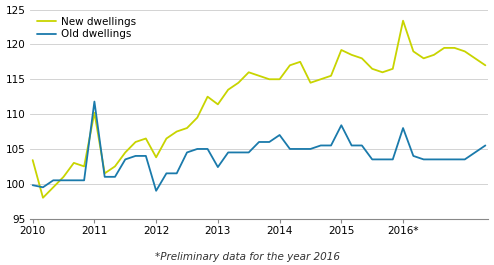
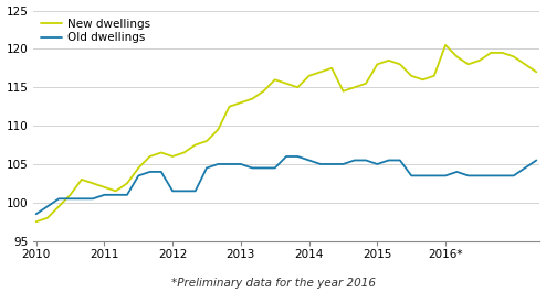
New dwellings/2010: 103.4 -> 97.5
Old dwellings/2010: 99.8 -> 98.5
New dwellings/2011: 110.2 -> 102.0
Old dwellings/2011: 111.8 -> 101.0
New dwellings/2012: 103.8 -> 106.0
Old dwellings/2012: 99.0 -> 101.5
New dwellings/2013: 111.4 -> 113.0
Old dwellings/2013: 102.4 -> 105.0
New dwellings/2014: 115.0 -> 116.5
Old dwellings/2014: 107.0 -> 105.5
New dwellings/2015: 119.2 -> 118.0
Old dwellings/2015: 108.4 -> 105.0
New dwellings/2016*: 123.4 -> 120.5
Old dwellings/2016*: 108.0 -> 103.5
